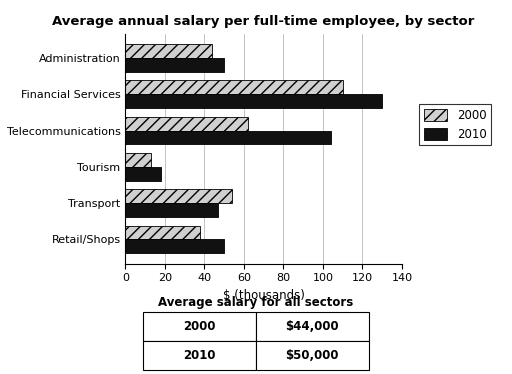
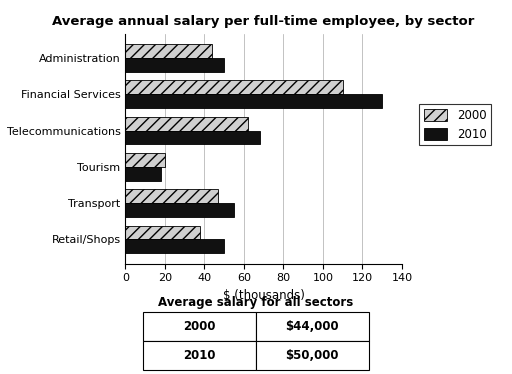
2010/Telecommunications: 104 -> 68
2000/Tourism: 13 -> 20
2000/Transport: 54 -> 47
2010/Transport: 47 -> 55
